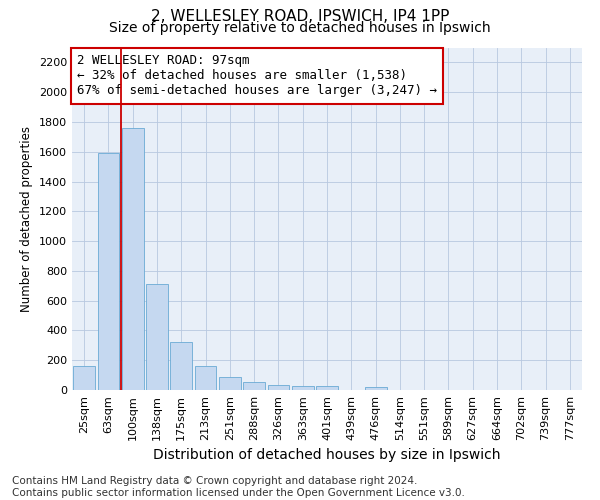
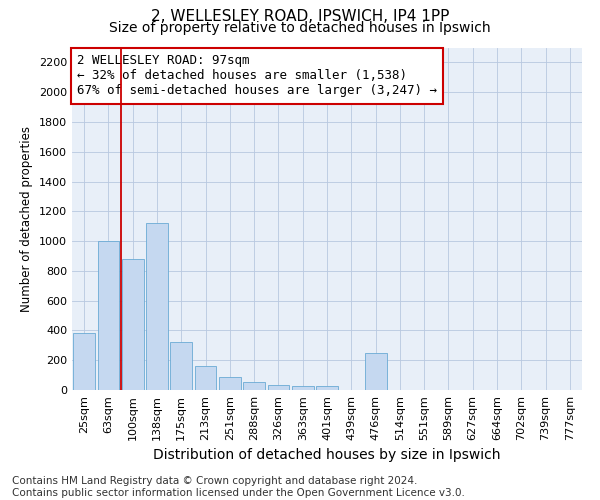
25sqm: 160 -> 380
63sqm: 1590 -> 1000
100sqm: 1760 -> 880
138sqm: 710 -> 1120
476sqm: 20 -> 250
